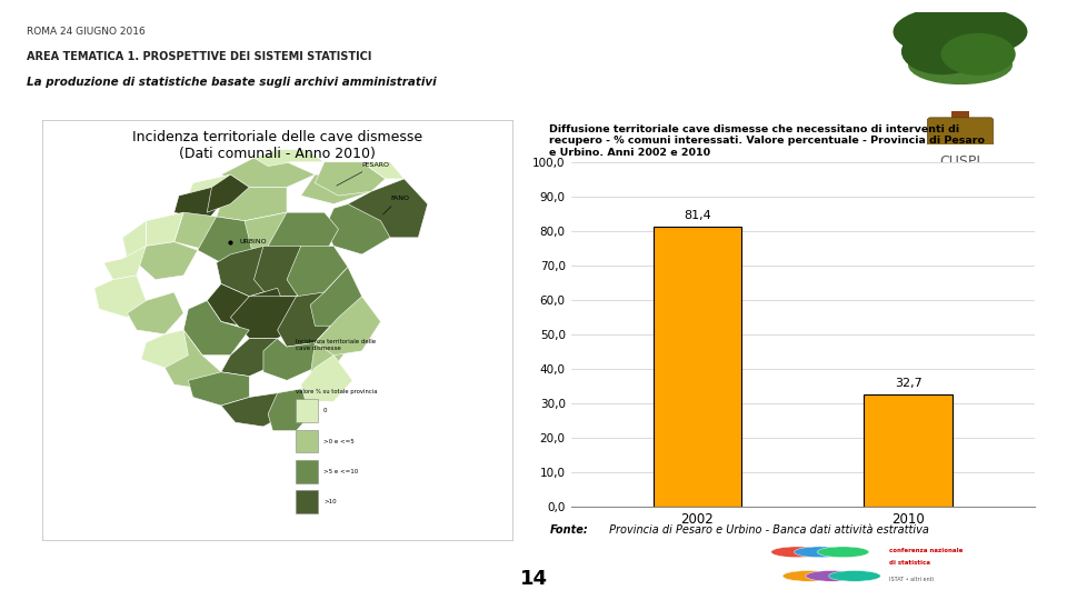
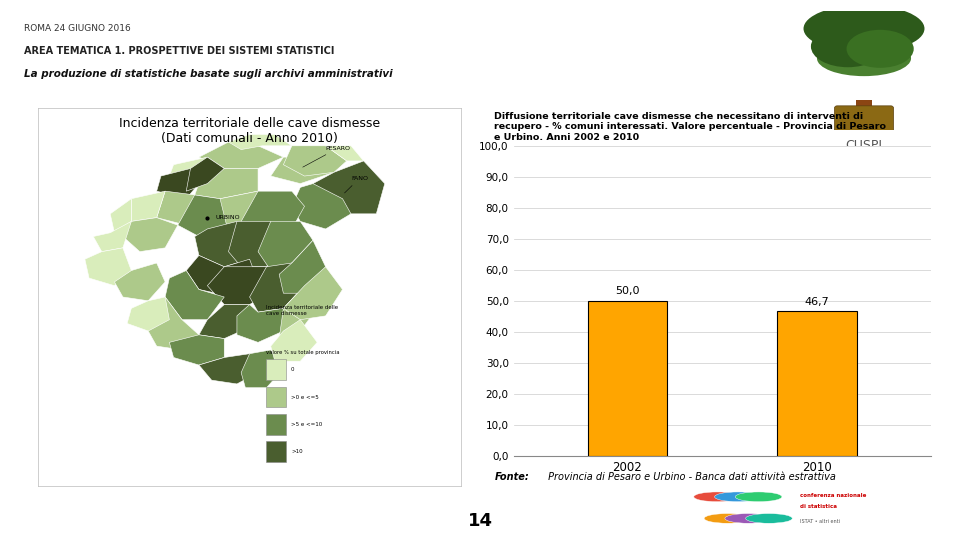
2002: 81,4 -> 50,0
2010: 32,7 -> 46,7
